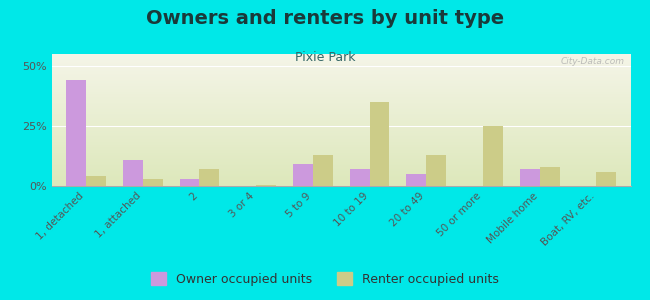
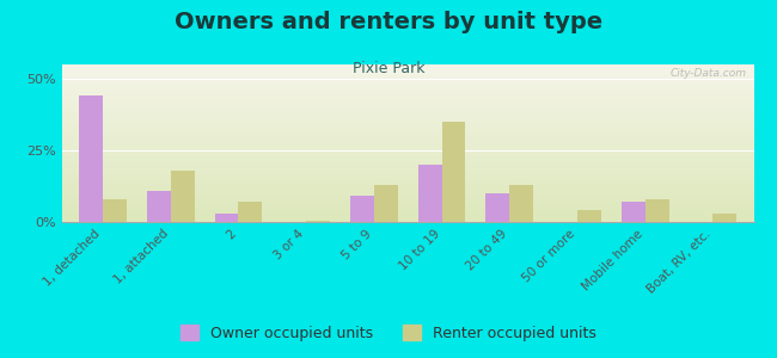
Renter occupied units/1, detached: 4.0% -> 8.0%
Renter occupied units/1, attached: 3.0% -> 18.0%
Owner occupied units/10 to 19: 7% -> 20%
Owner occupied units/20 to 49: 5% -> 10%
Renter occupied units/50 or more: 25.0% -> 4.0%
Renter occupied units/Boat, RV, etc.: 6.0% -> 3.0%
